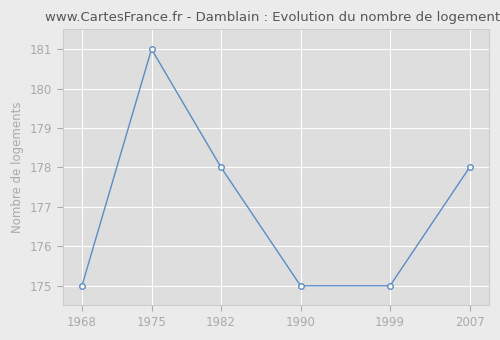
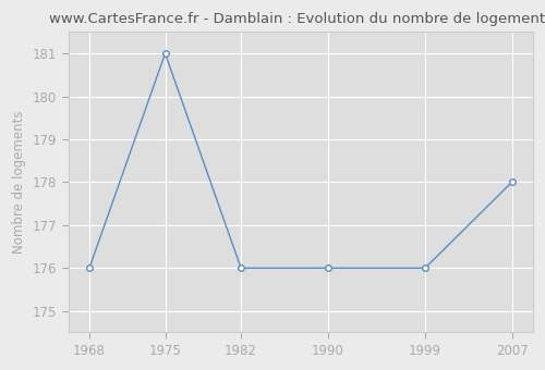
1968: 175 -> 176
1982: 178 -> 176
1990: 175 -> 176
1999: 175 -> 176
